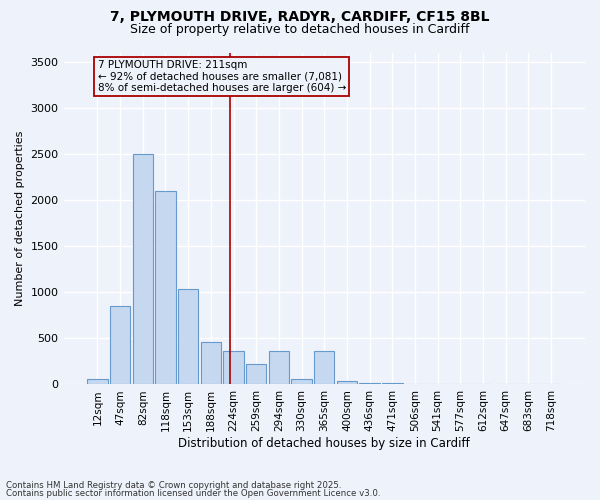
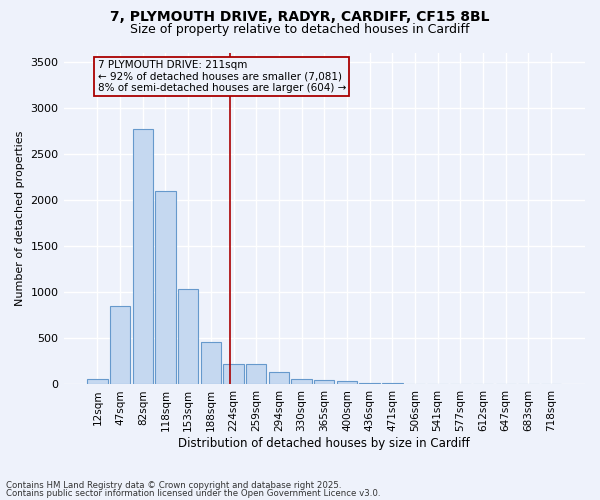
82sqm: 2500 -> 2780
224sqm: 360 -> 220
294sqm: 360 -> 130
365sqm: 360 -> 50
